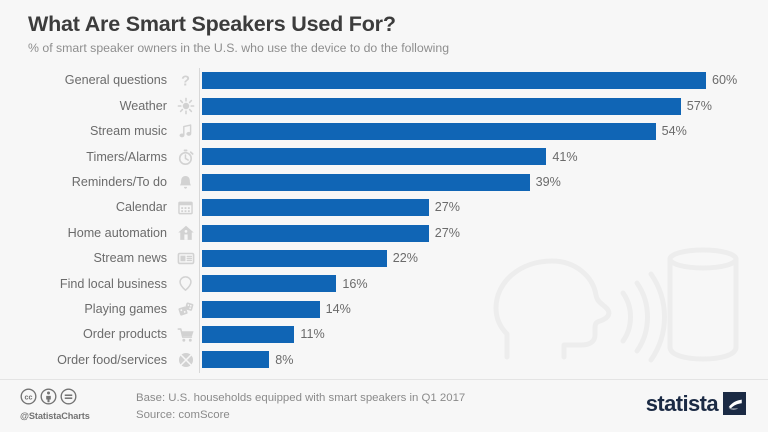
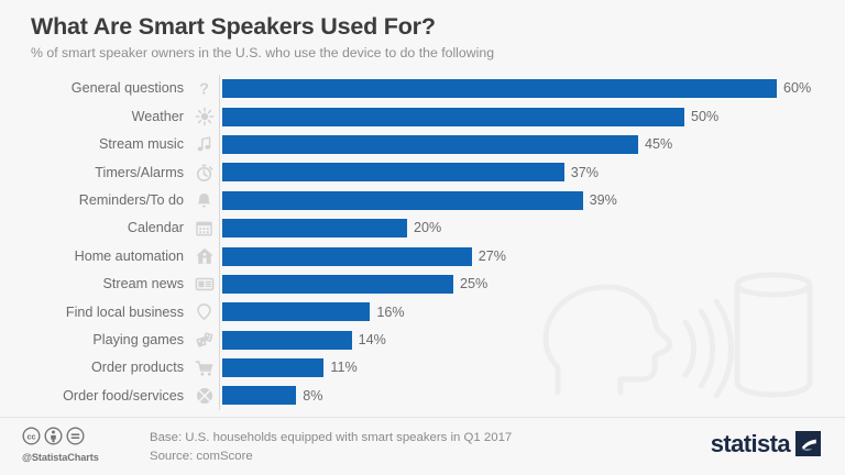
Weather: 57% -> 50%
Stream music: 54% -> 45%
Timers/Alarms: 41% -> 37%
Calendar: 27% -> 20%
Stream news: 22% -> 25%
